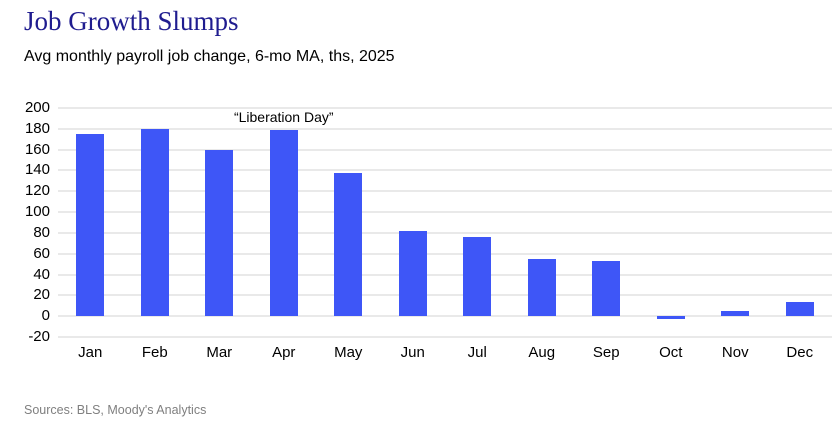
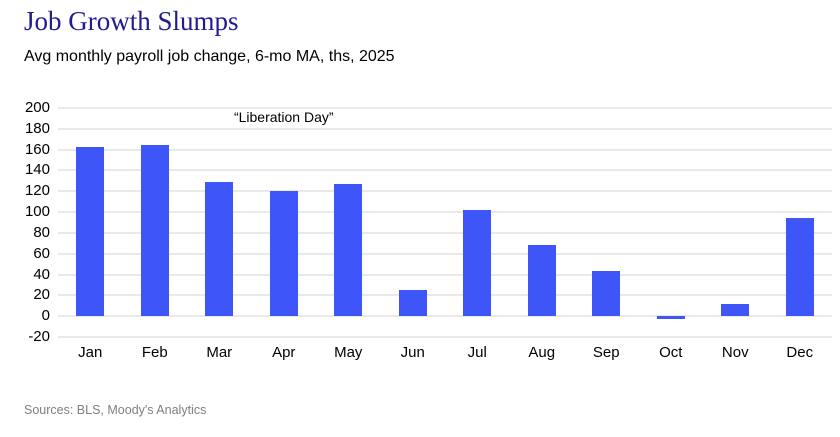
Jan: 175 -> 163
Feb: 180 -> 164
Mar: 160 -> 129
Apr: 179 -> 120
May: 138 -> 127
Jun: 82 -> 25
Jul: 76 -> 102
Aug: 55 -> 68
Sep: 53 -> 43
Nov: 5 -> 12
Dec: 14 -> 94
